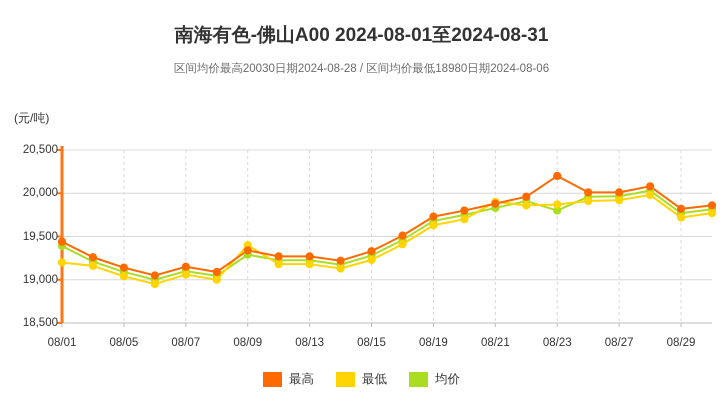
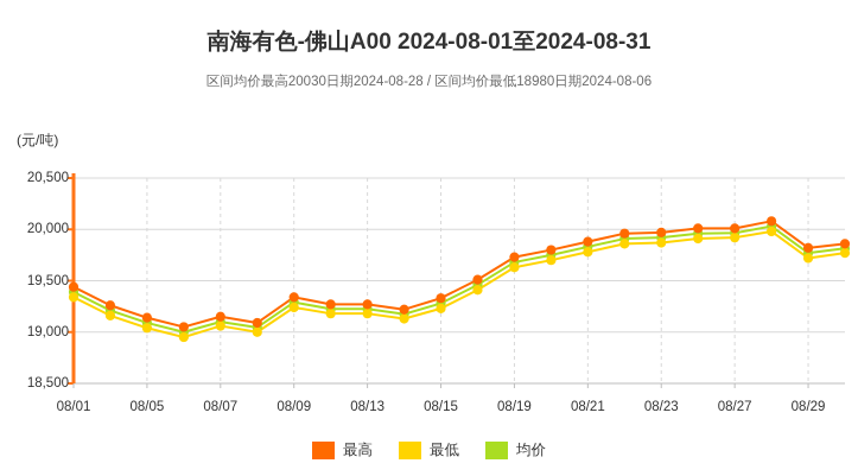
最低/08/01: 19200 -> 19300
最低/08/09: 19400 -> 19200
最低/08/21: 19900 -> 19800
最高/08/23: 20200 -> 20000
均价/08/23: 19800 -> 19900
